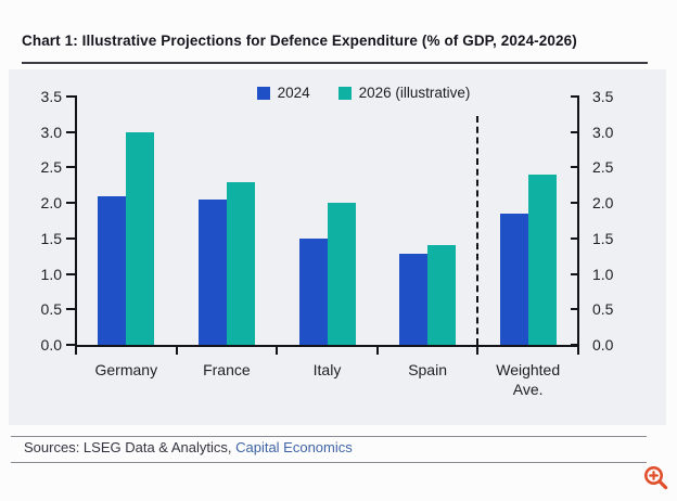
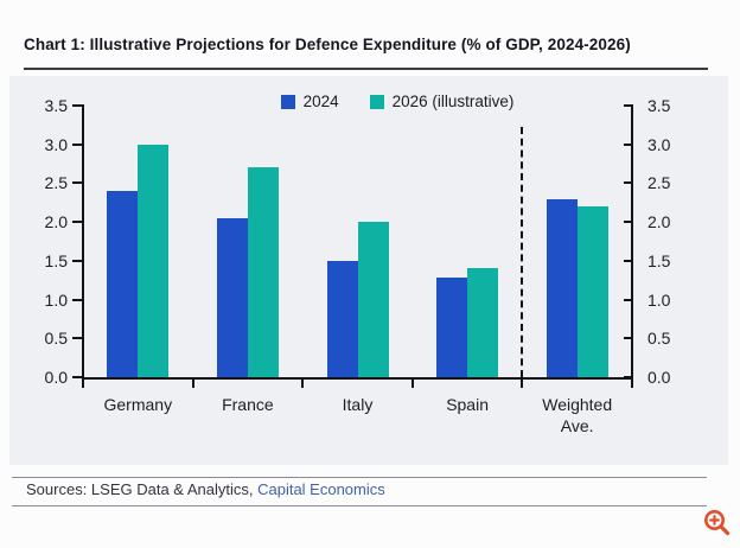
2024/Germany: 2.1 -> 2.4
2026 (illustrative)/France: 2.3 -> 2.7
2024/Weighted Ave.: 1.9 -> 2.3
2026 (illustrative)/Weighted Ave.: 2.4 -> 2.2
